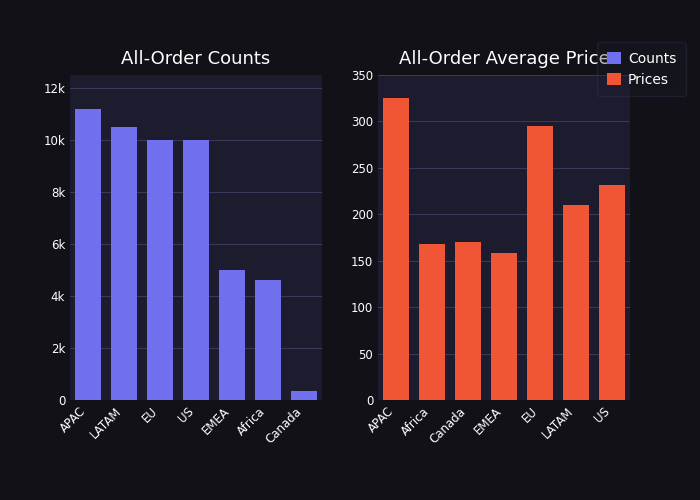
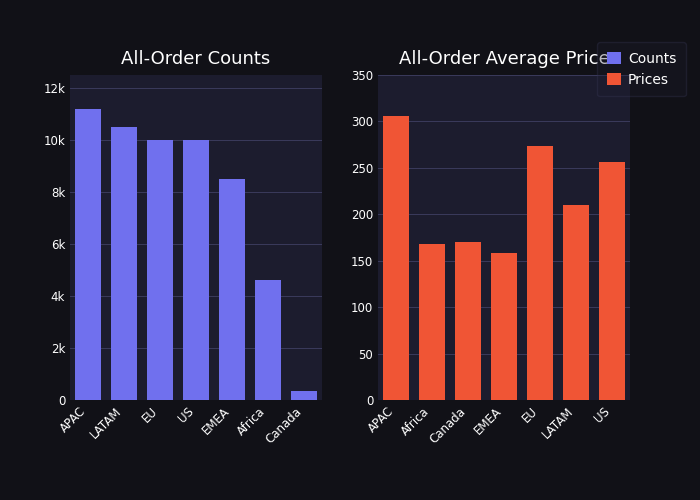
All-Order Counts/EMEA: 5.00k -> 8.50k
All-Order Average Price/APAC: 325 -> 306
All-Order Average Price/EU: 295 -> 274
All-Order Average Price/US: 232 -> 256
